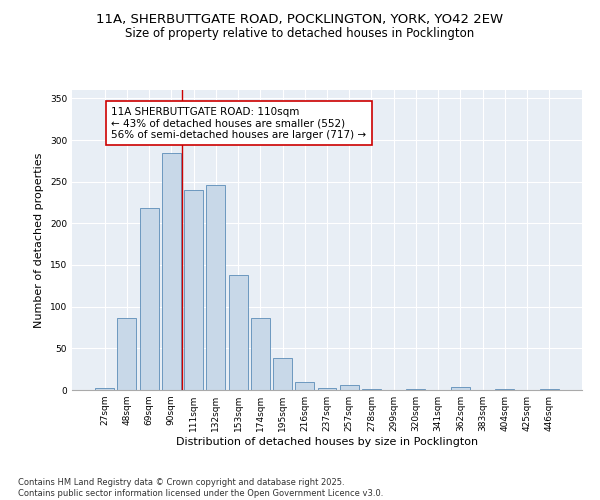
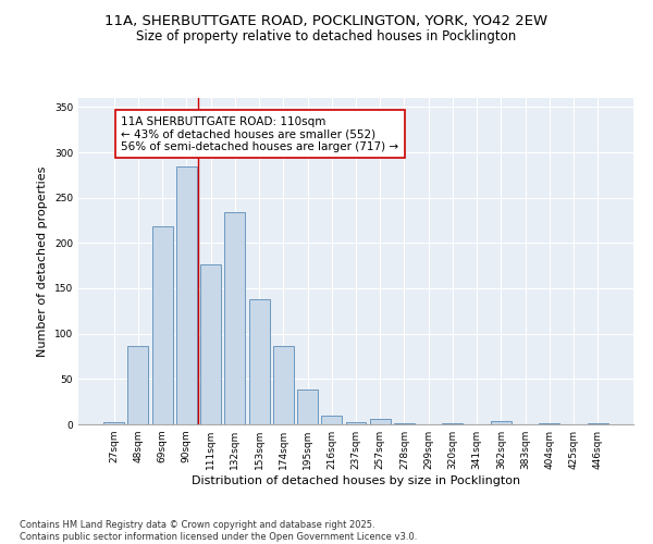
111sqm: 240 -> 176
132sqm: 246 -> 234
